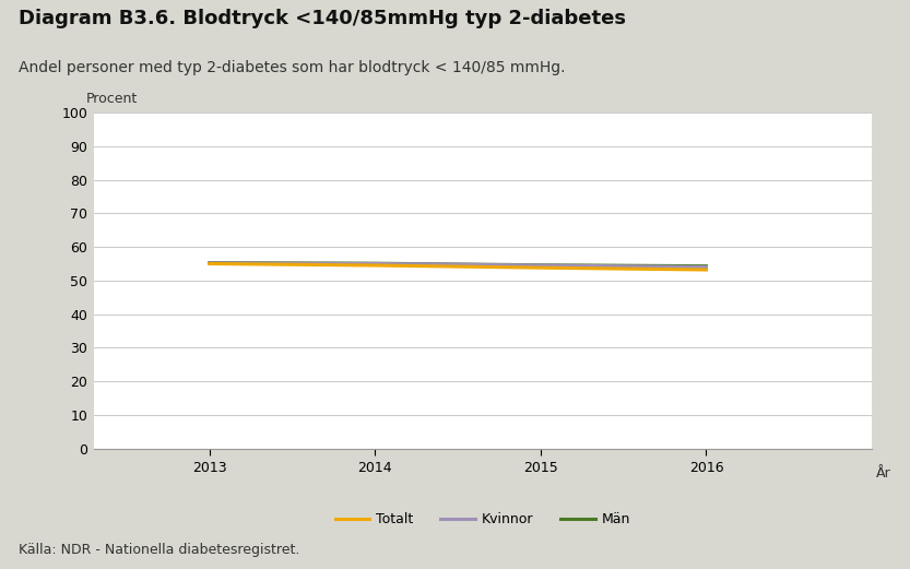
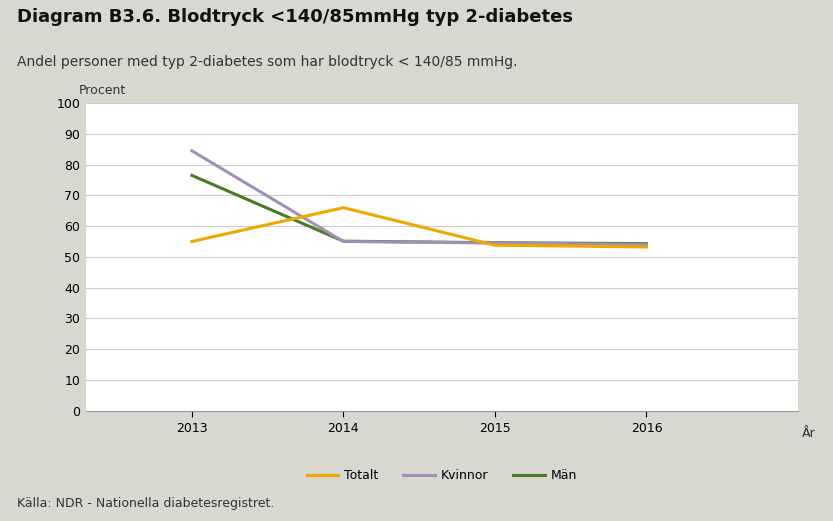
Kvinnor/2013: 55.2 -> 84.5
Män/2013: 55.3 -> 76.5
Totalt/2014: 54.5 -> 66.0
